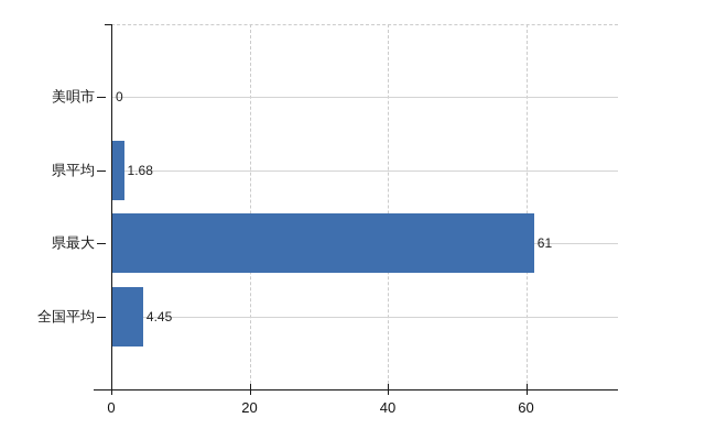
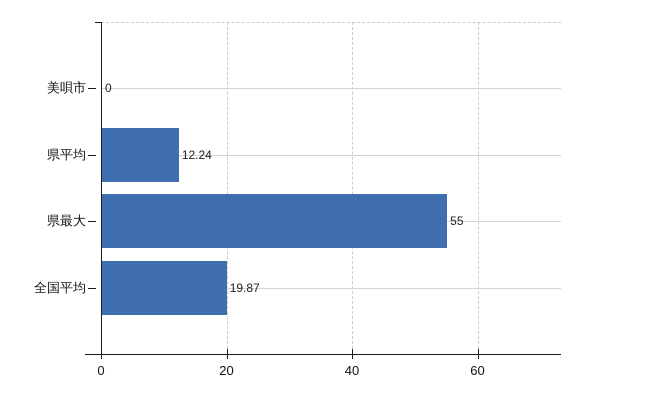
県平均: 1.68 -> 12.24
県最大: 61 -> 55
全国平均: 4.45 -> 19.87
